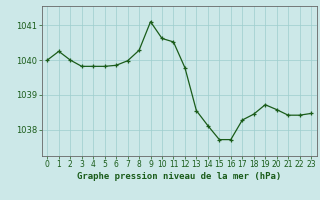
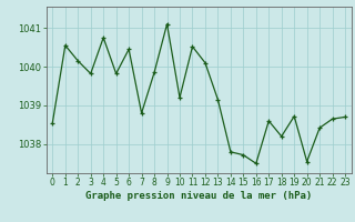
0: 1040.00 -> 1038.55
1: 1040.25 -> 1040.55
2: 1040.00 -> 1040.15
4: 1039.82 -> 1040.75
6: 1039.85 -> 1040.45
7: 1039.98 -> 1038.80
8: 1040.28 -> 1039.85
10: 1040.62 -> 1039.20
12: 1039.78 -> 1040.10
13: 1038.55 -> 1039.15
14: 1038.12 -> 1037.80
16: 1037.72 -> 1037.50
17: 1038.28 -> 1038.60
18: 1038.45 -> 1038.20
20: 1038.58 -> 1037.55
22: 1038.42 -> 1038.65
23: 1038.47 -> 1038.70
